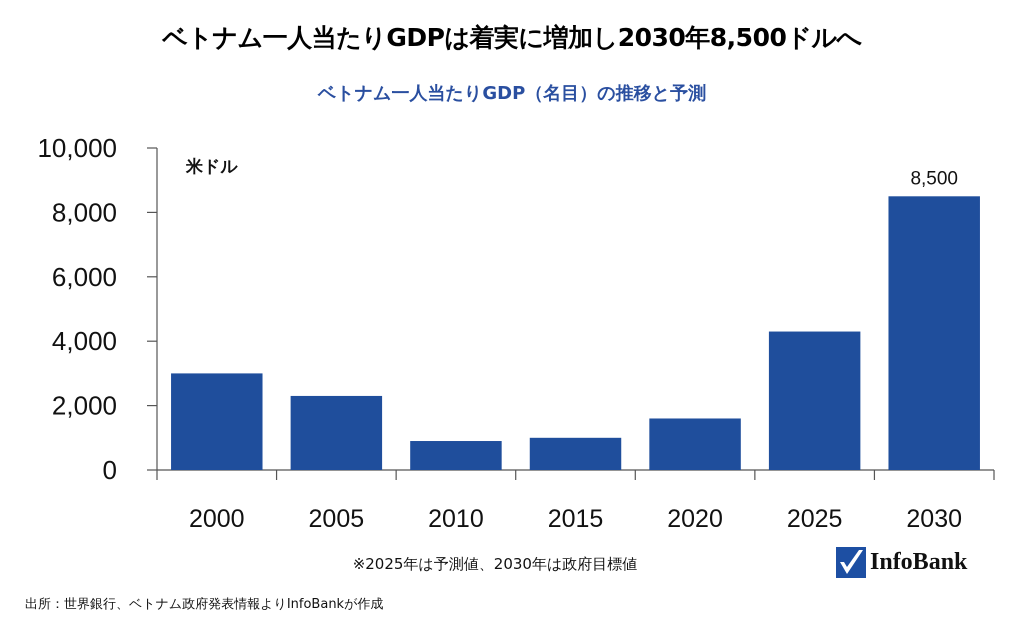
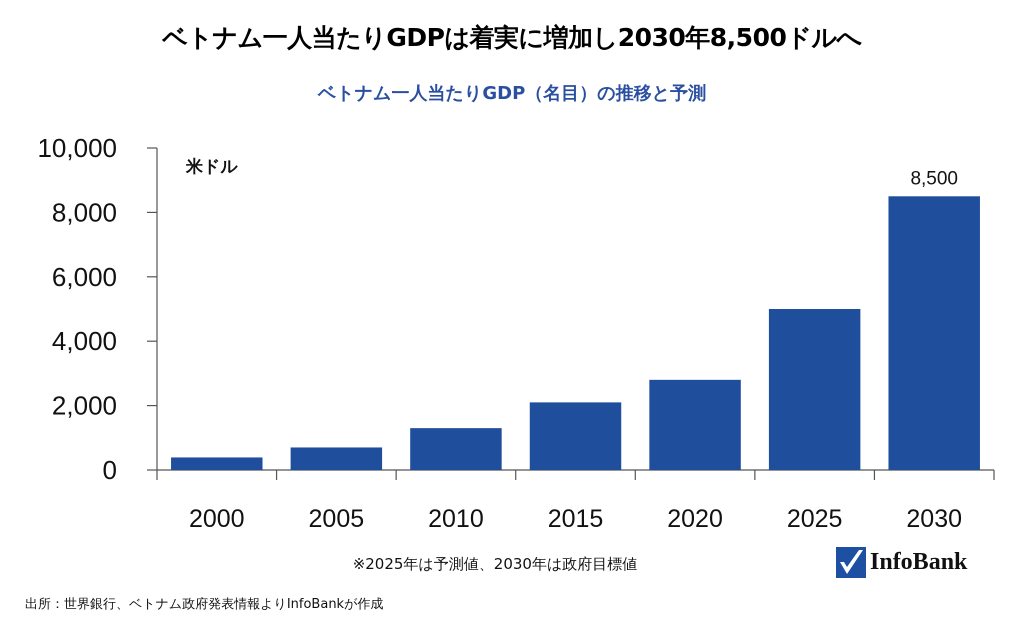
2000: 3000 -> 400
2005: 2300 -> 700
2010: 900 -> 1300
2015: 1000 -> 2100
2020: 1600 -> 2800
2025: 4300 -> 5000
